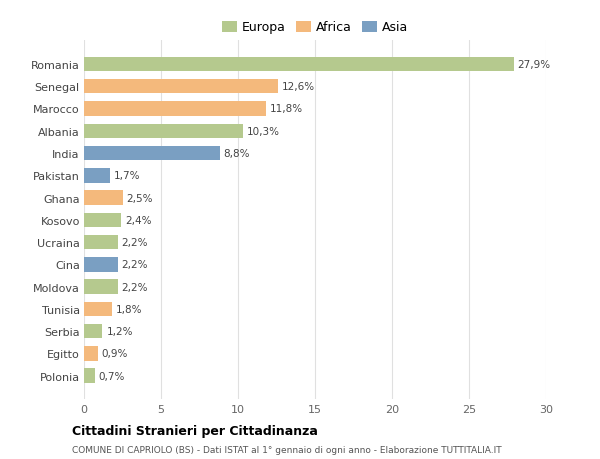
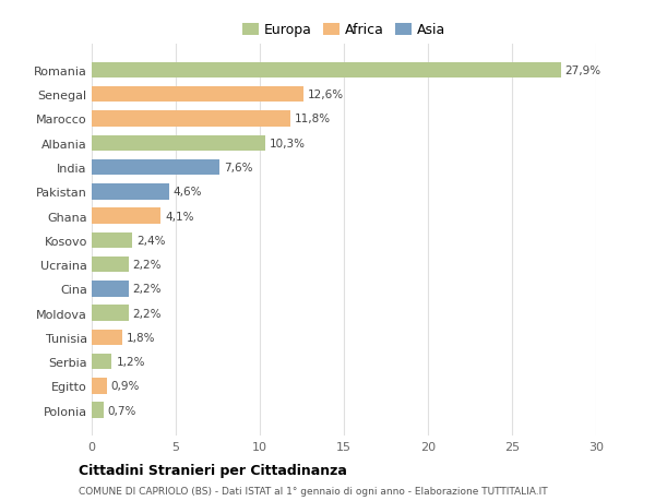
India: 8,8% -> 7,6%
Pakistan: 1,7% -> 4,6%
Ghana: 2,5% -> 4,1%
